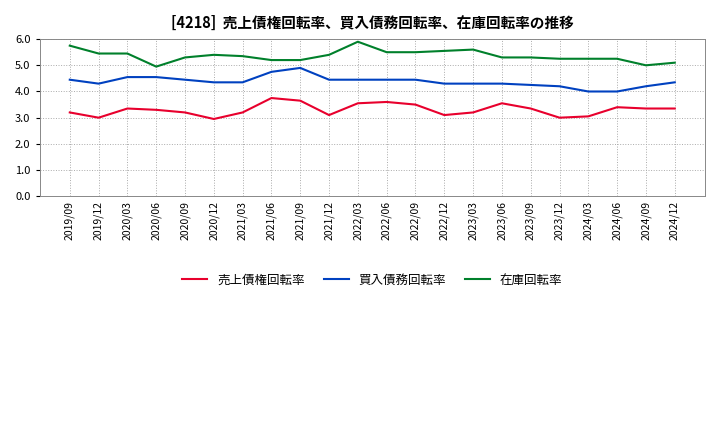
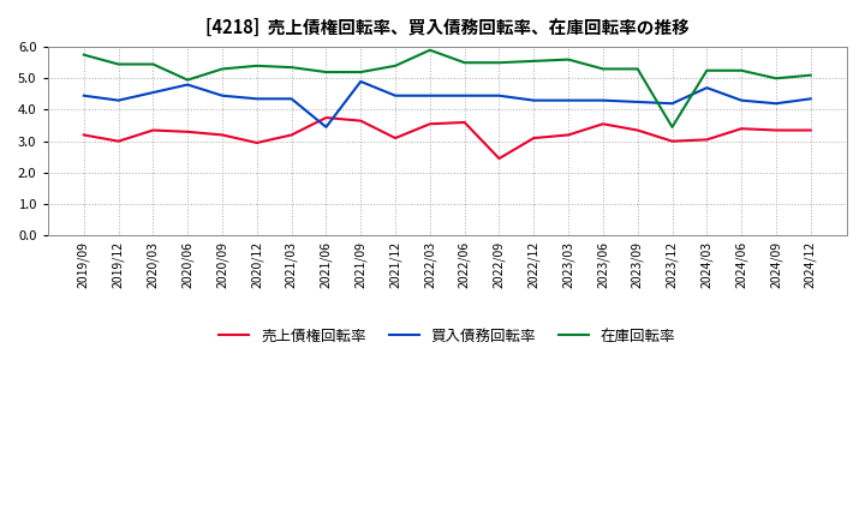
買入債務回転率/2020/06: 4.55 -> 4.80
買入債務回転率/2021/06: 4.75 -> 3.45
売上債権回転率/2022/09: 3.50 -> 2.45
在庫回転率/2023/12: 5.25 -> 3.45
買入債務回転率/2024/03: 4.00 -> 4.70
買入債務回転率/2024/06: 4.00 -> 4.30
